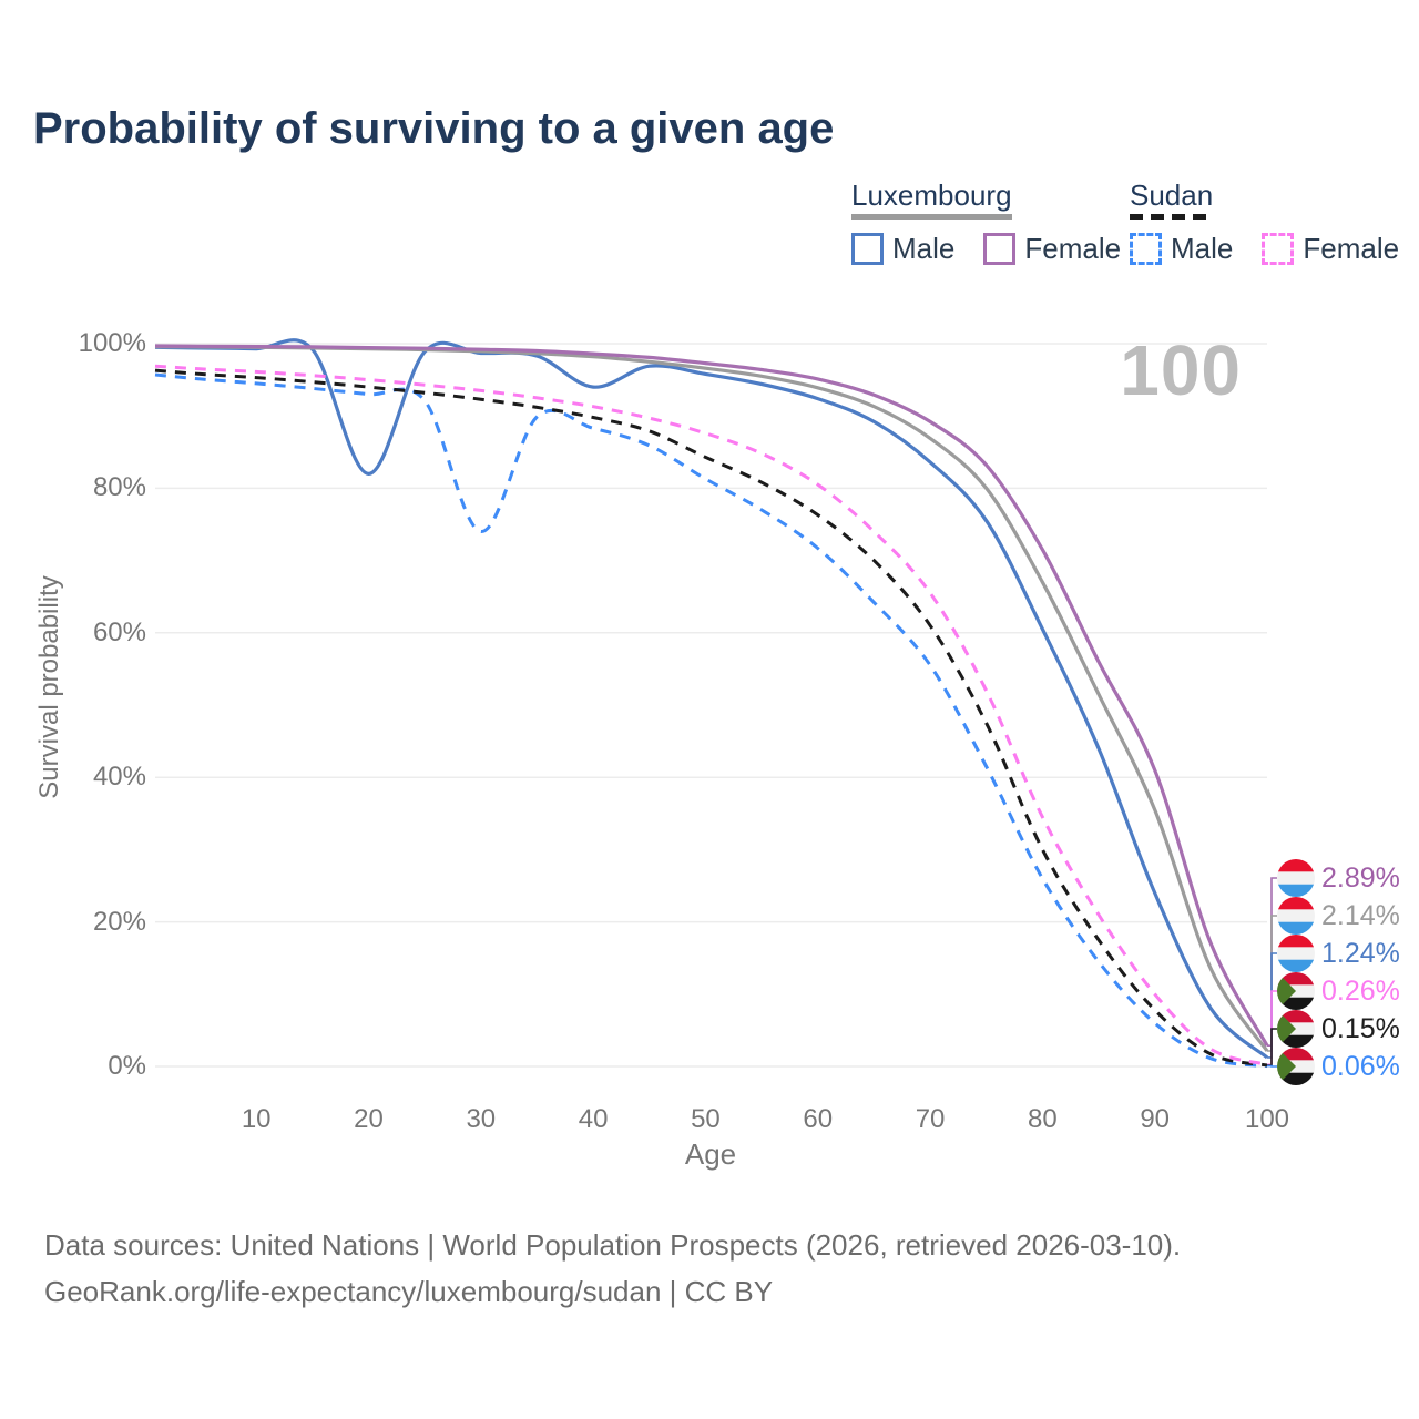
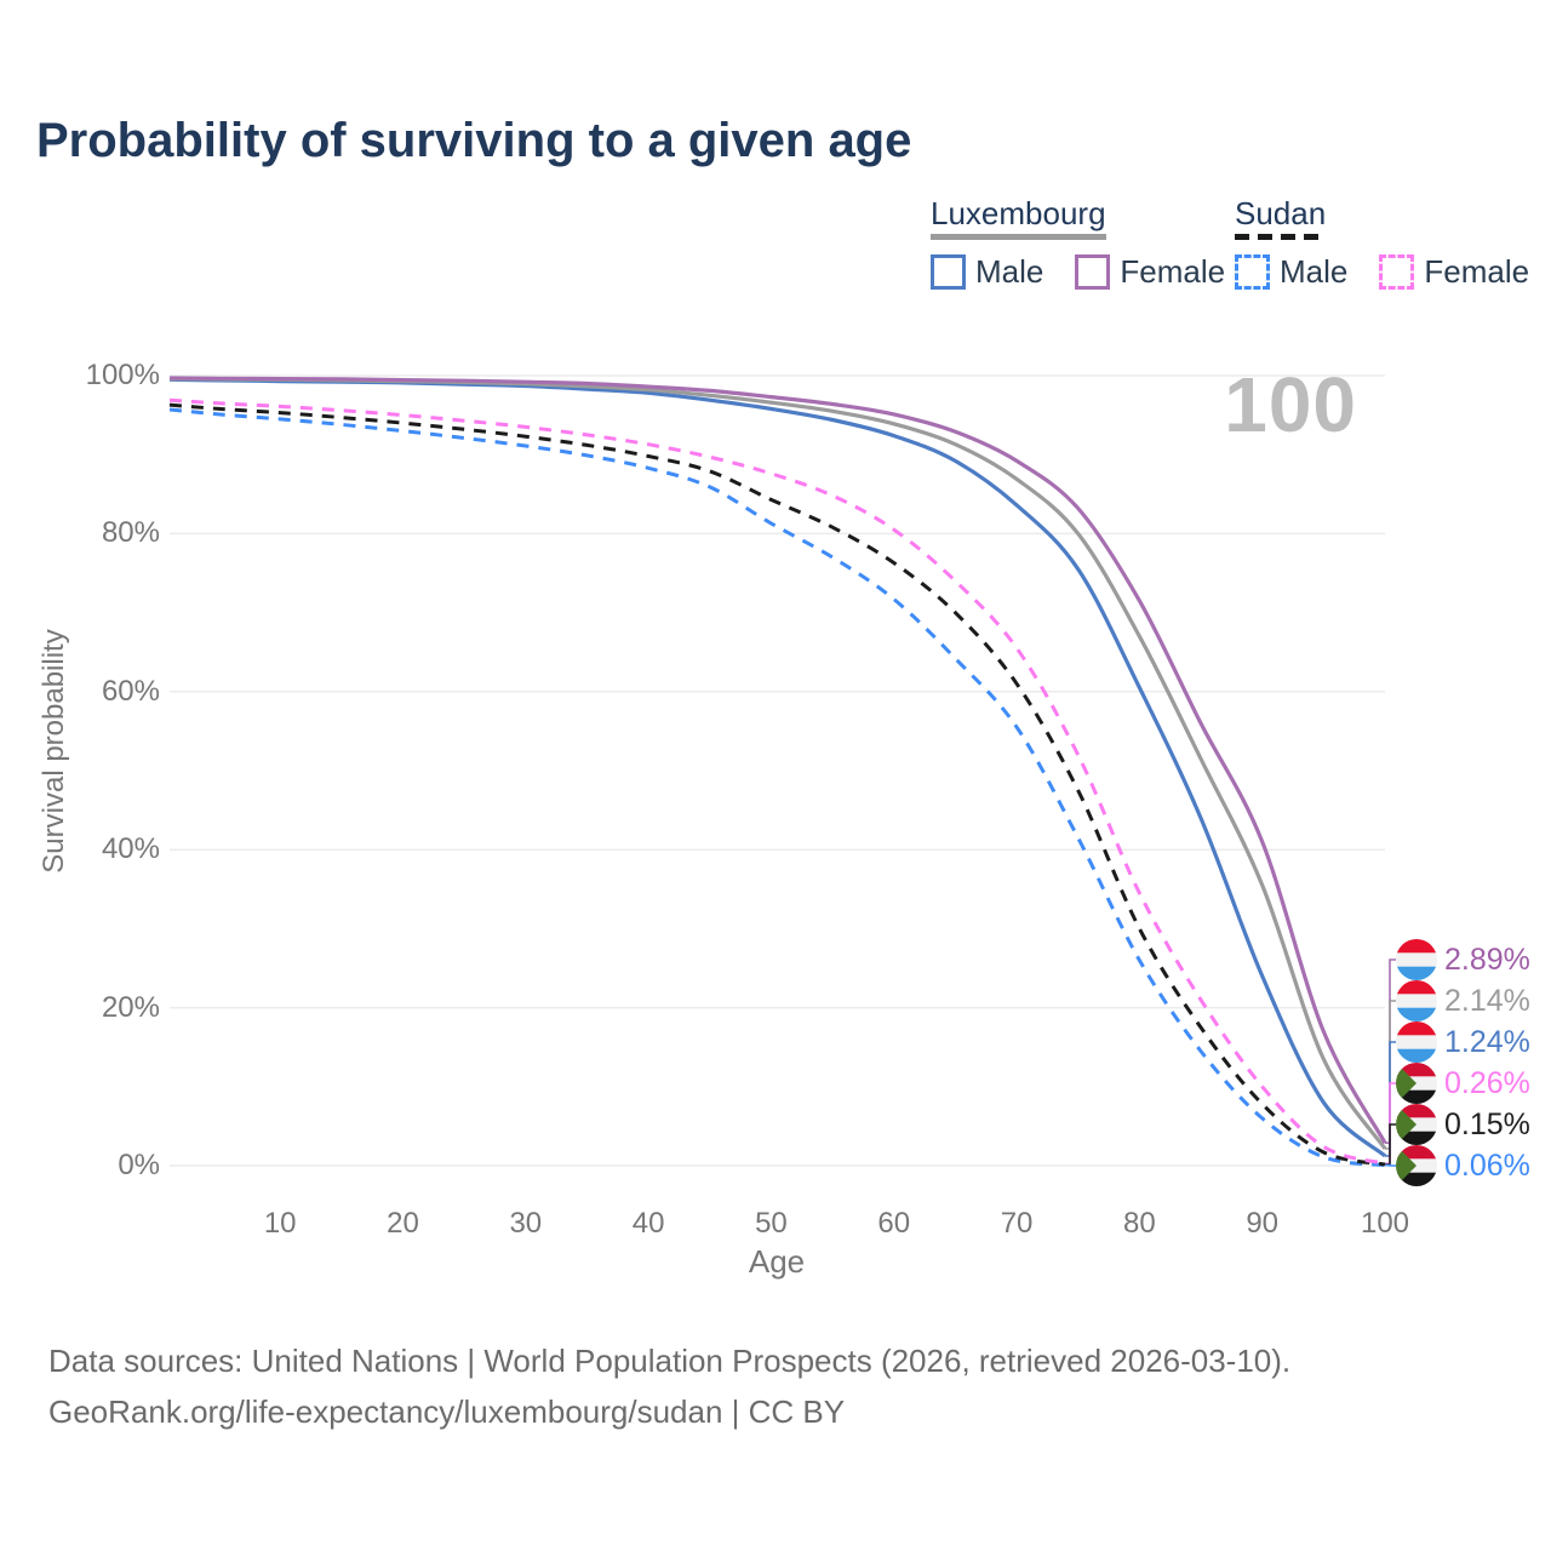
Luxembourg Male/20: 82% -> 99%
Sudan Male/30: 74% -> 91%
Luxembourg Male/40: 94% -> 98%
